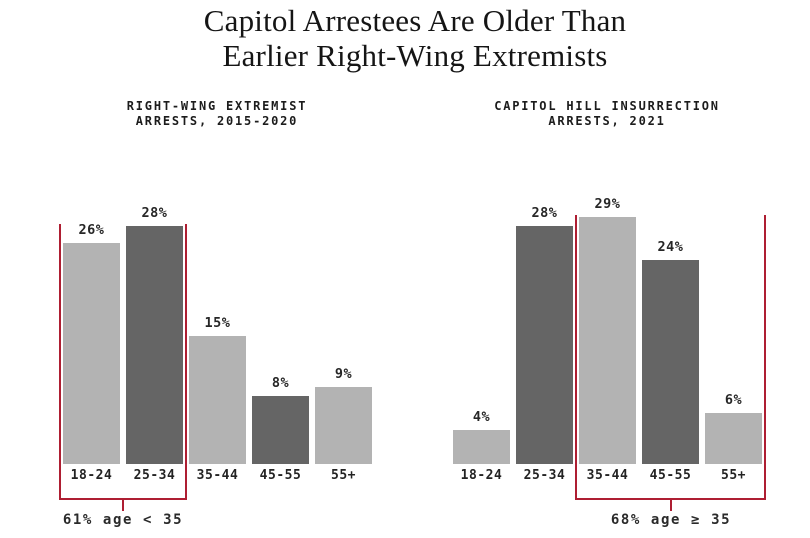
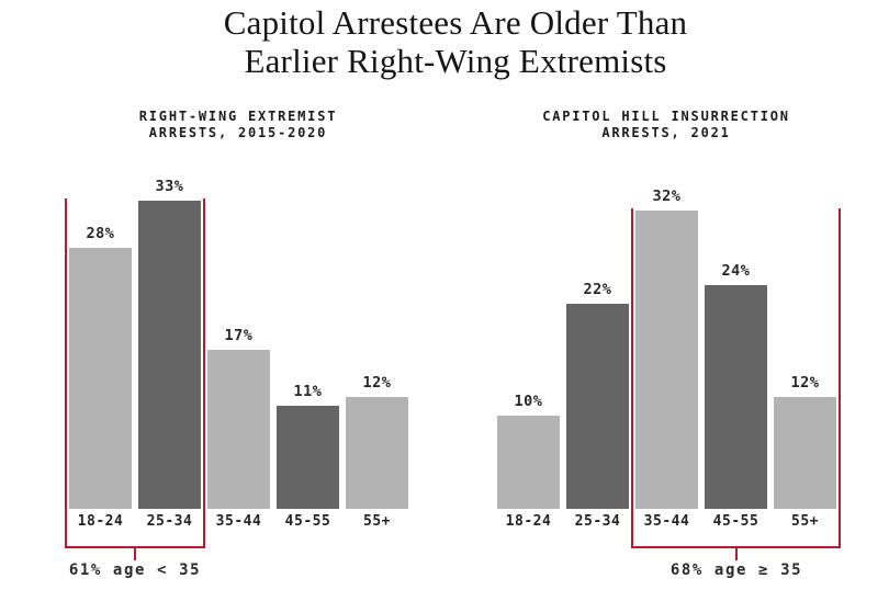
RIGHT-WING EXTREMIST ARRESTS, 2015-2020/18-24: 26% -> 28%
RIGHT-WING EXTREMIST ARRESTS, 2015-2020/25-34: 28% -> 33%
RIGHT-WING EXTREMIST ARRESTS, 2015-2020/35-44: 15% -> 17%
RIGHT-WING EXTREMIST ARRESTS, 2015-2020/45-55: 8% -> 11%
RIGHT-WING EXTREMIST ARRESTS, 2015-2020/55+: 9% -> 12%
CAPITOL HILL INSURRECTION ARRESTS, 2021/18-24: 4% -> 10%
CAPITOL HILL INSURRECTION ARRESTS, 2021/25-34: 28% -> 22%
CAPITOL HILL INSURRECTION ARRESTS, 2021/35-44: 29% -> 32%
CAPITOL HILL INSURRECTION ARRESTS, 2021/55+: 6% -> 12%
